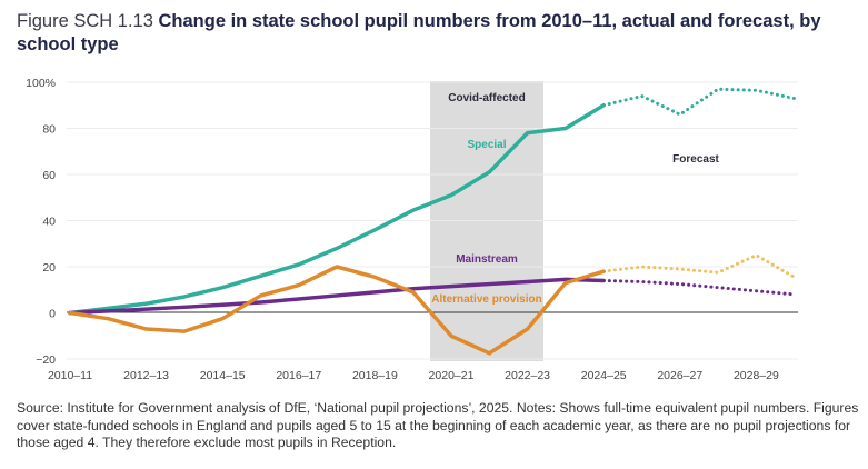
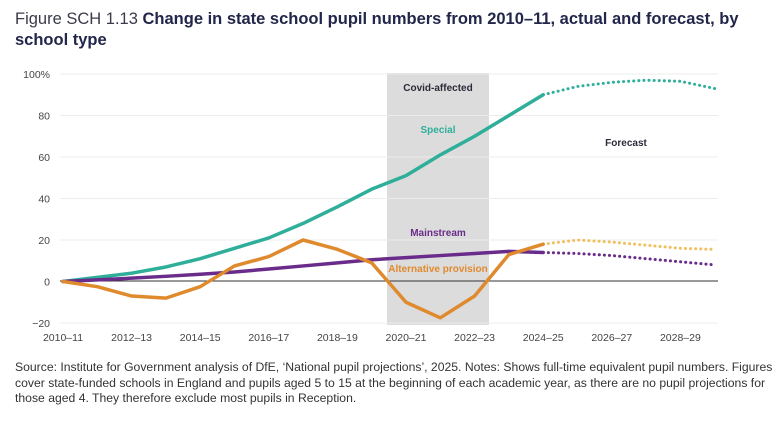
Special/2022–23: 78% -> 70%
Special/2026–27: 86% -> 96%
Alternative provision/2028–29: 25% -> 16%
